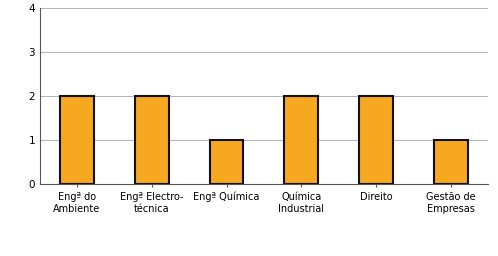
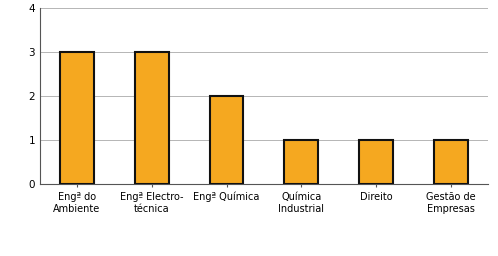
Engª do Ambiente: 2 -> 3
Engª Electro- técnica: 2 -> 3
Engª Química: 1 -> 2
Química Industrial: 2 -> 1
Direito: 2 -> 1
